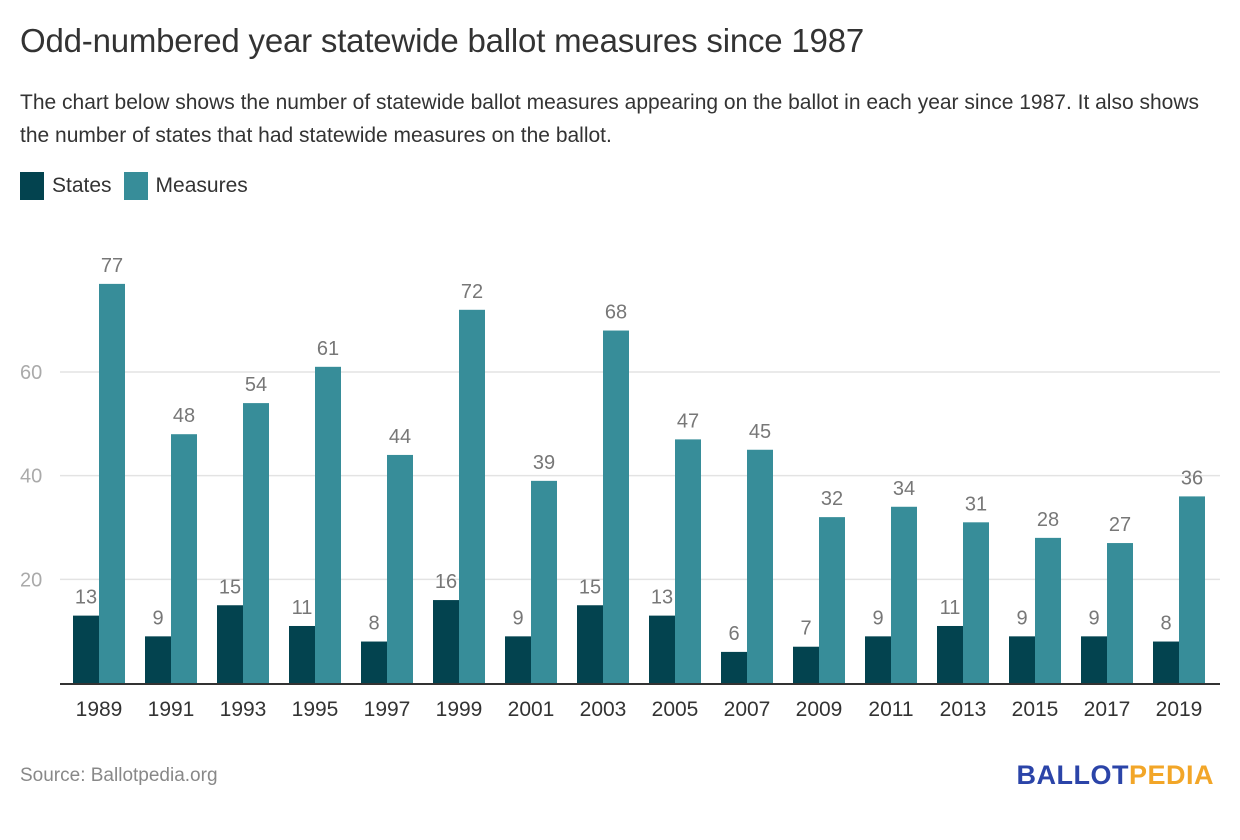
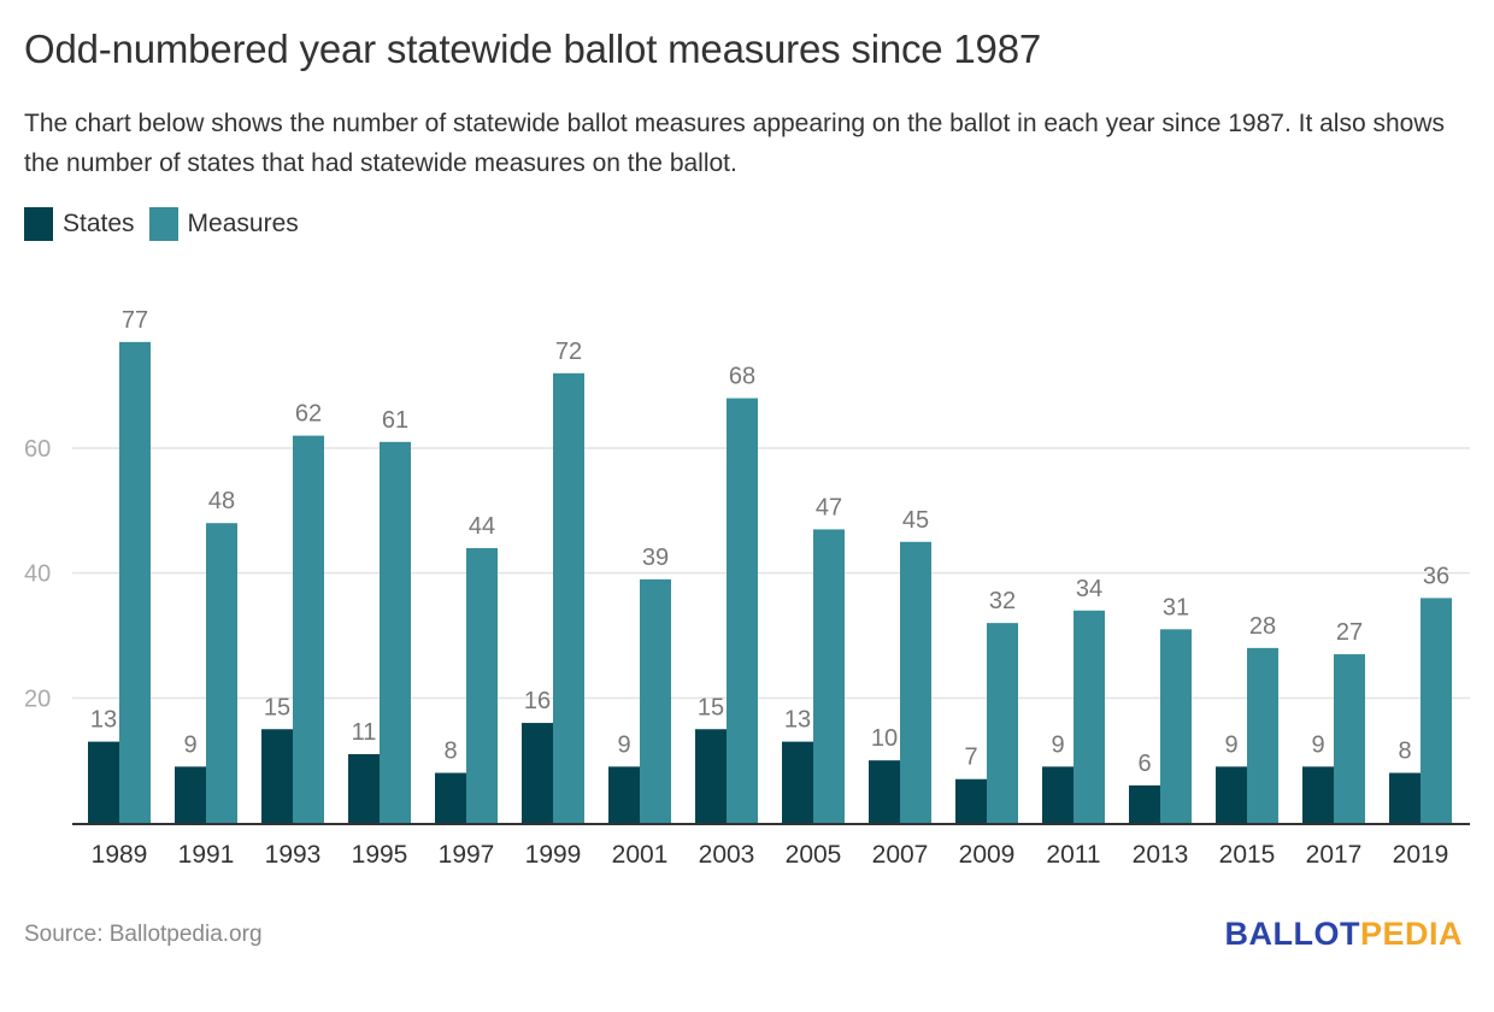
Measures/1993: 54 -> 62
States/2007: 6 -> 10
States/2013: 11 -> 6
